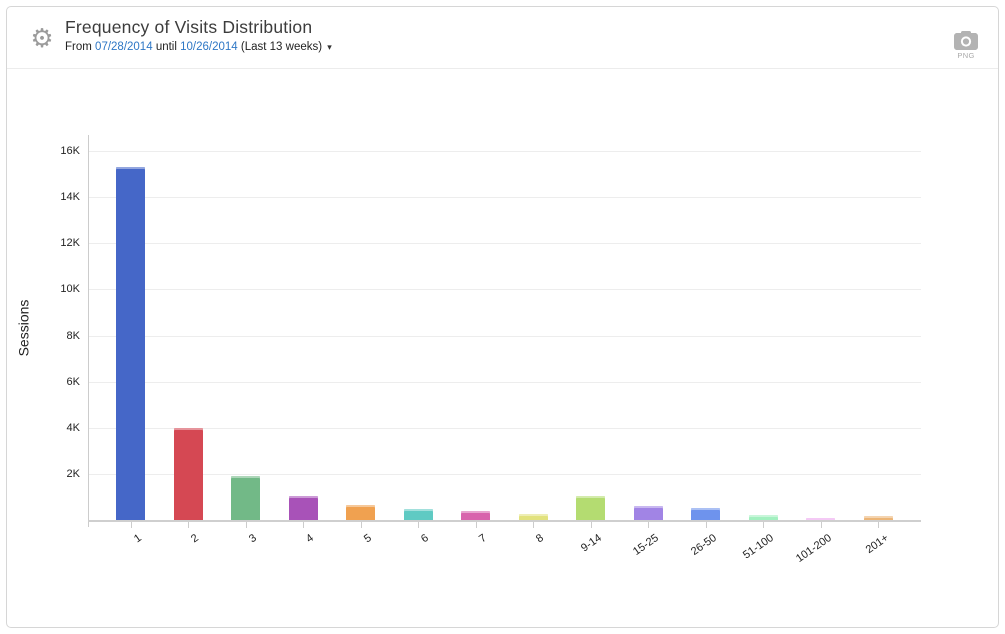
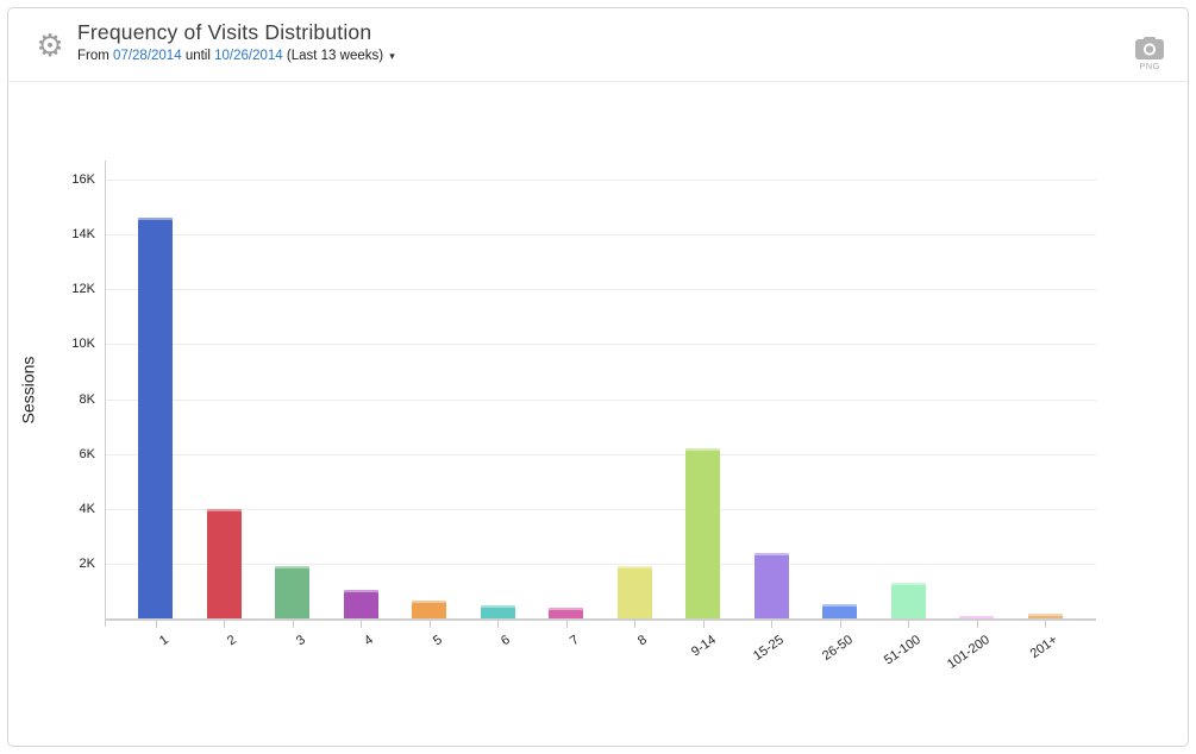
1: 15.3K -> 14.6K
8: 0.2K -> 1.9K
9-14: 1.0K -> 6.2K
15-25: 0.6K -> 2.4K
51-100: 0.2K -> 1.3K
